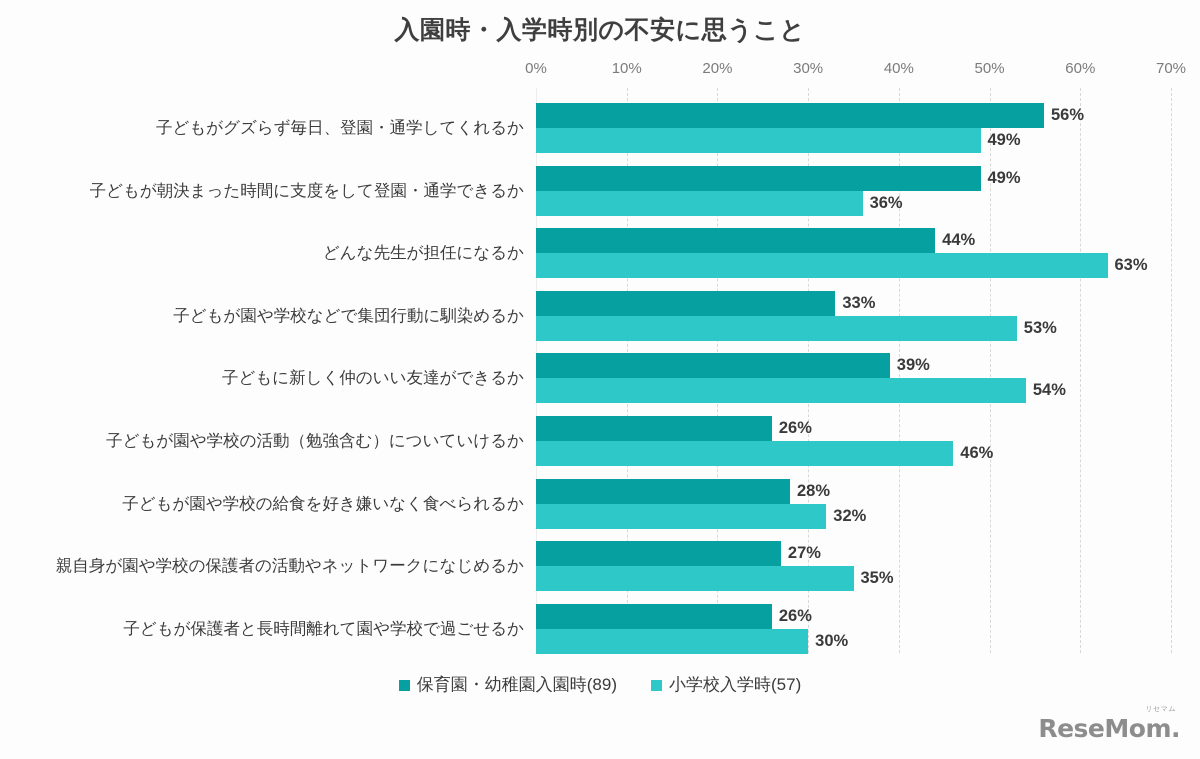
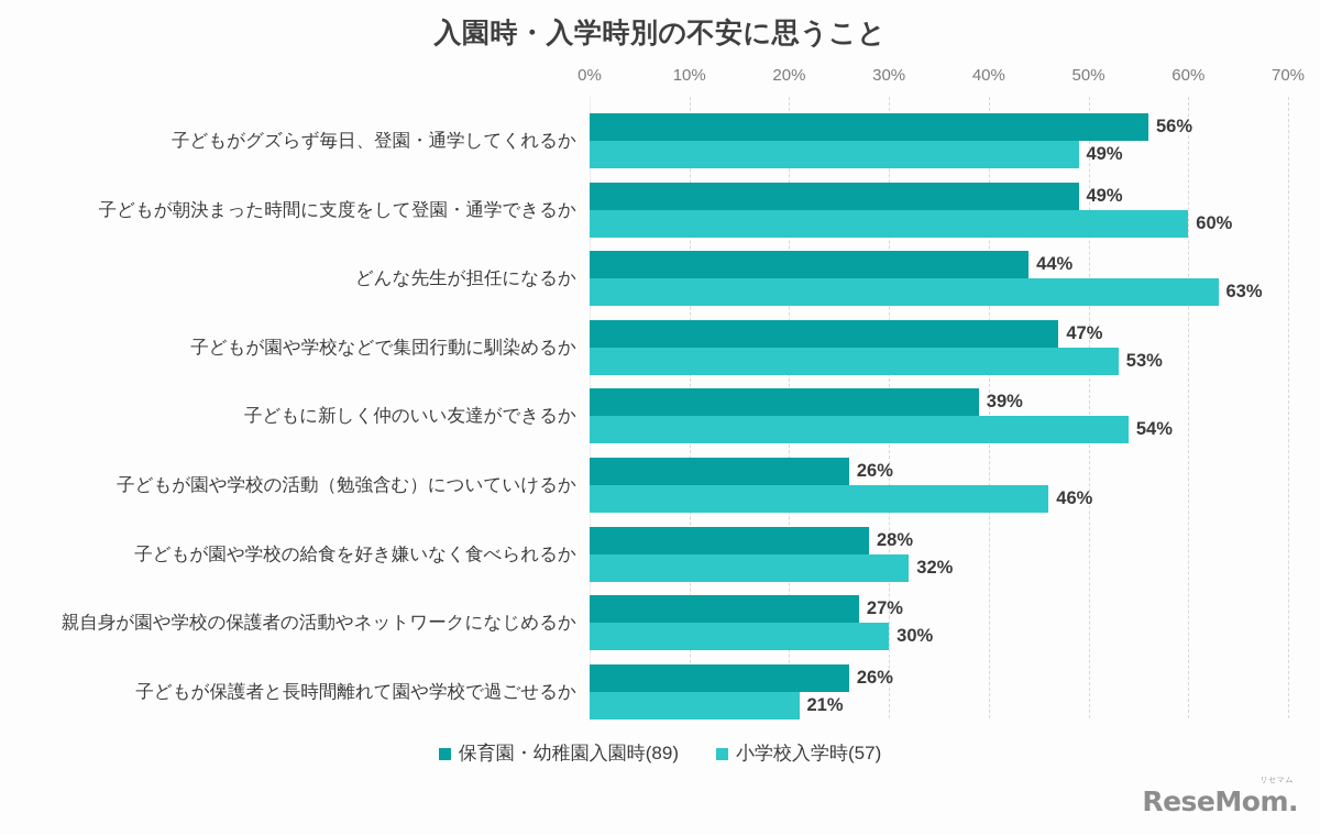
小学校入学時(57)/子どもが朝決まった時間に支度をして登園・通学できるか: 36% -> 60%
保育園・幼稚園入園時(89)/子どもが園や学校などで集団行動に馴染めるか: 33% -> 47%
小学校入学時(57)/親自身が園や学校の保護者の活動やネットワークになじめるか: 35% -> 30%
小学校入学時(57)/子どもが保護者と長時間離れて園や学校で過ごせるか: 30% -> 21%
